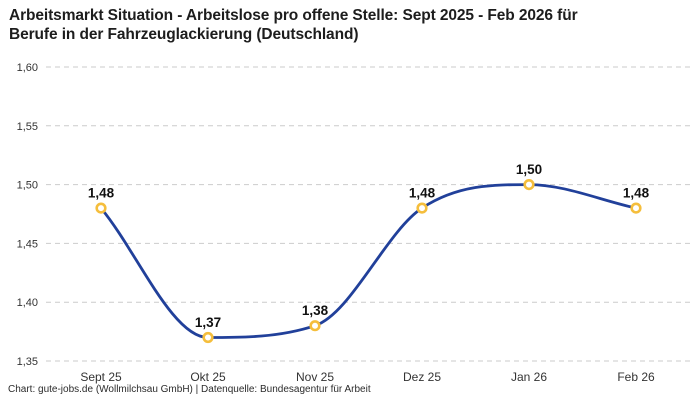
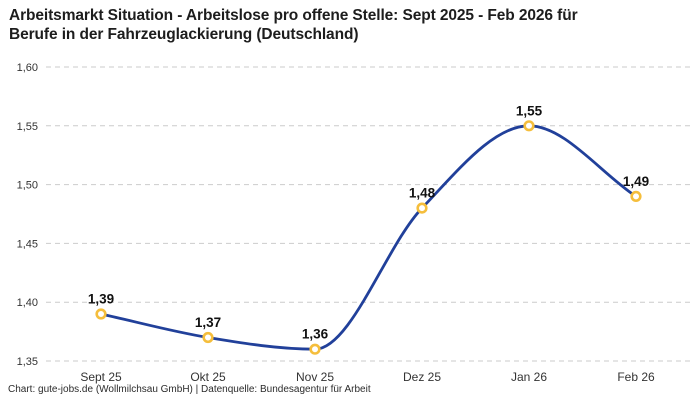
Sept 25: 1,48 -> 1,39
Nov 25: 1,38 -> 1,36
Jan 26: 1,50 -> 1,55
Feb 26: 1,48 -> 1,49
